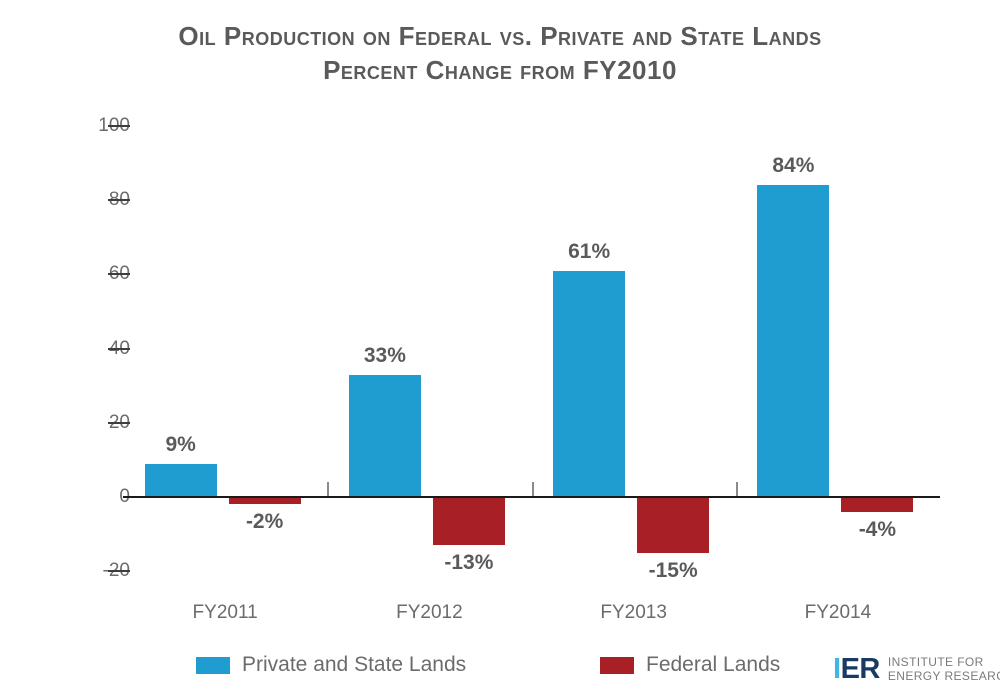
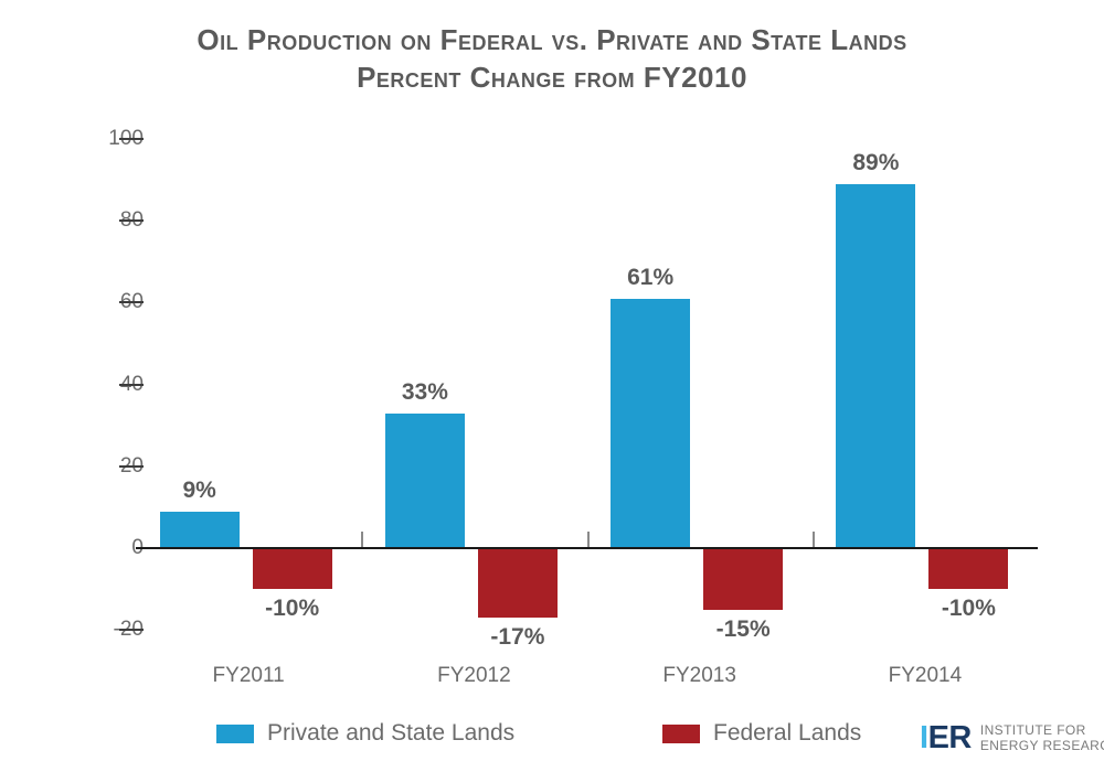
Federal Lands/FY2011: -2% -> -10%
Federal Lands/FY2012: -13% -> -17%
Private and State Lands/FY2014: 84% -> 89%
Federal Lands/FY2014: -4% -> -10%
